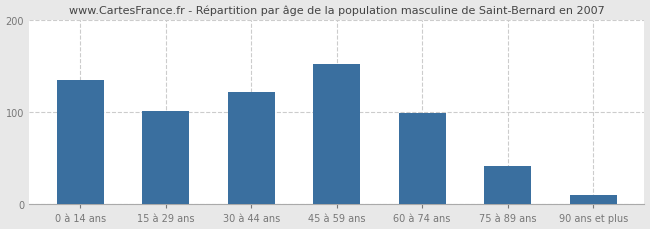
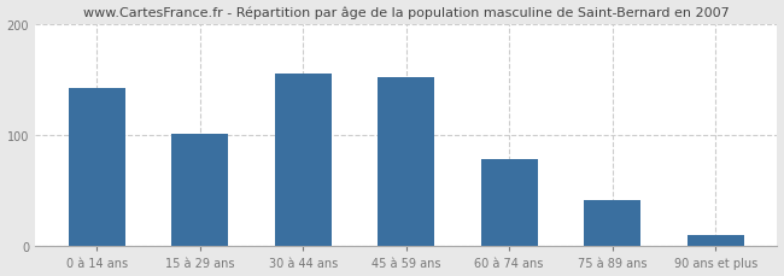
0 à 14 ans: 135 -> 142
30 à 44 ans: 122 -> 156
60 à 74 ans: 99 -> 78
